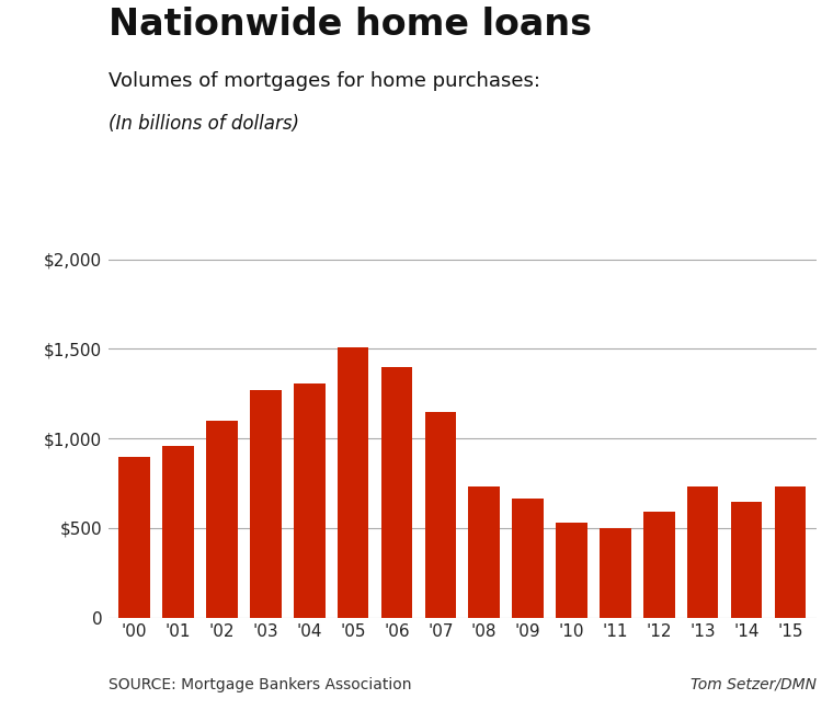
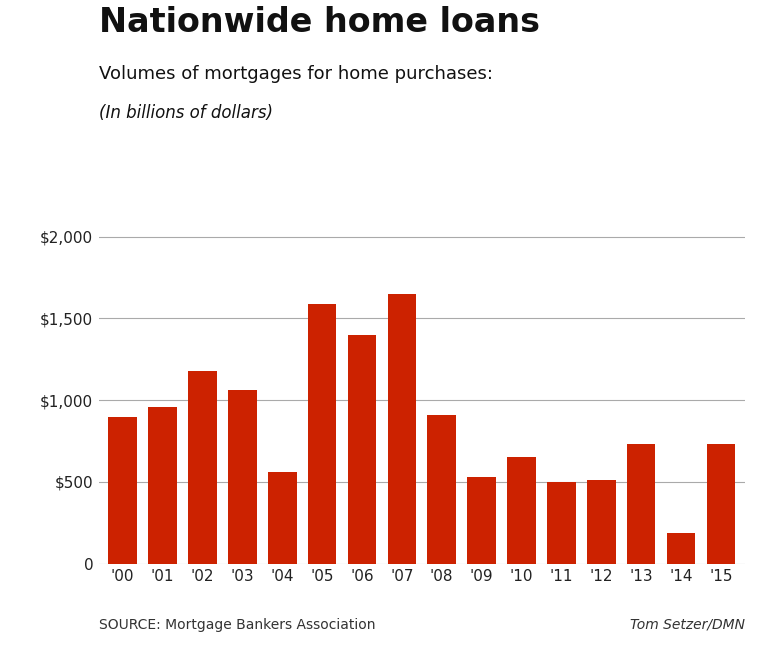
'02: $1,100 -> $1,180
'03: $1,270 -> $1,060
'04: $1,310 -> $560
'05: $1,510 -> $1,590
'07: $1,150 -> $1,650
'08: $730 -> $910
'09: $660 -> $530
'10: $530 -> $650
'12: $590 -> $510
'14: $640 -> $190
